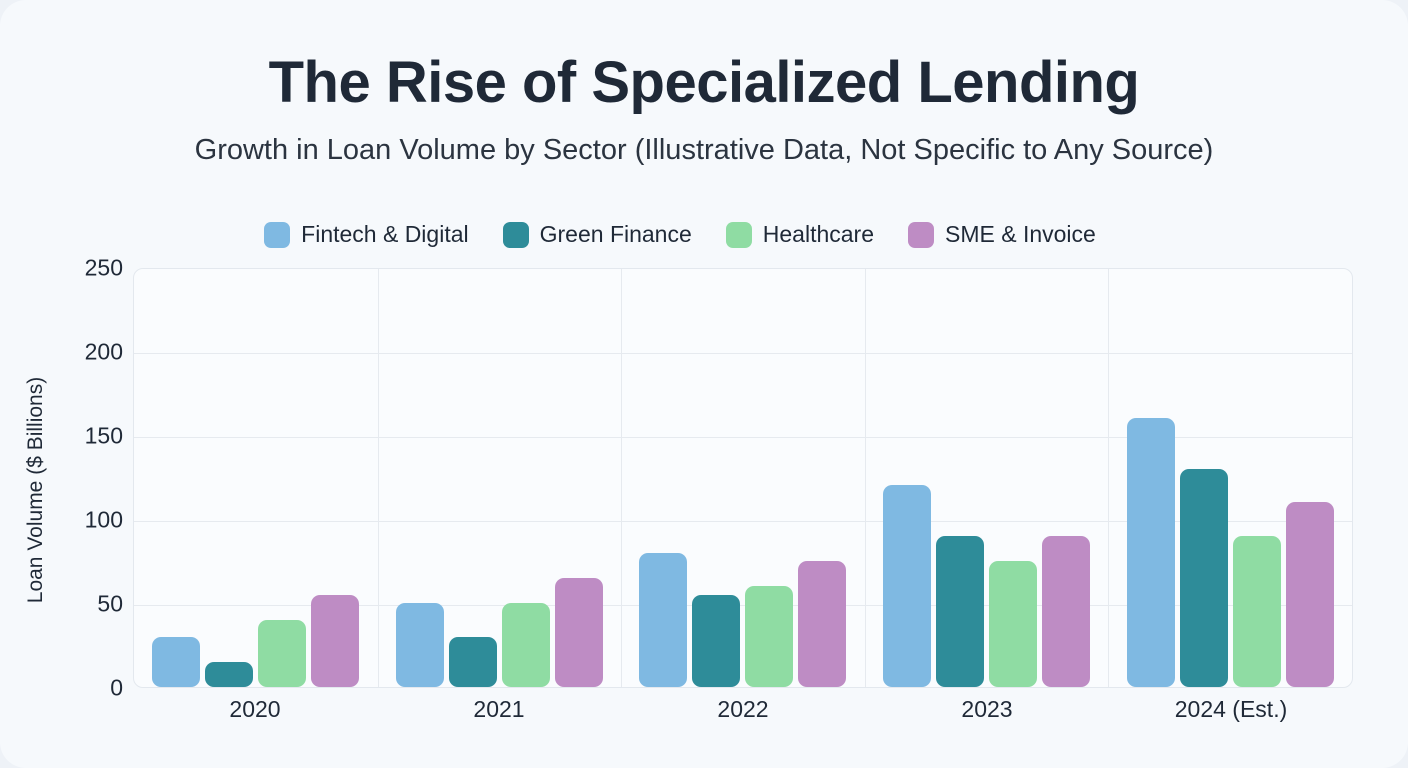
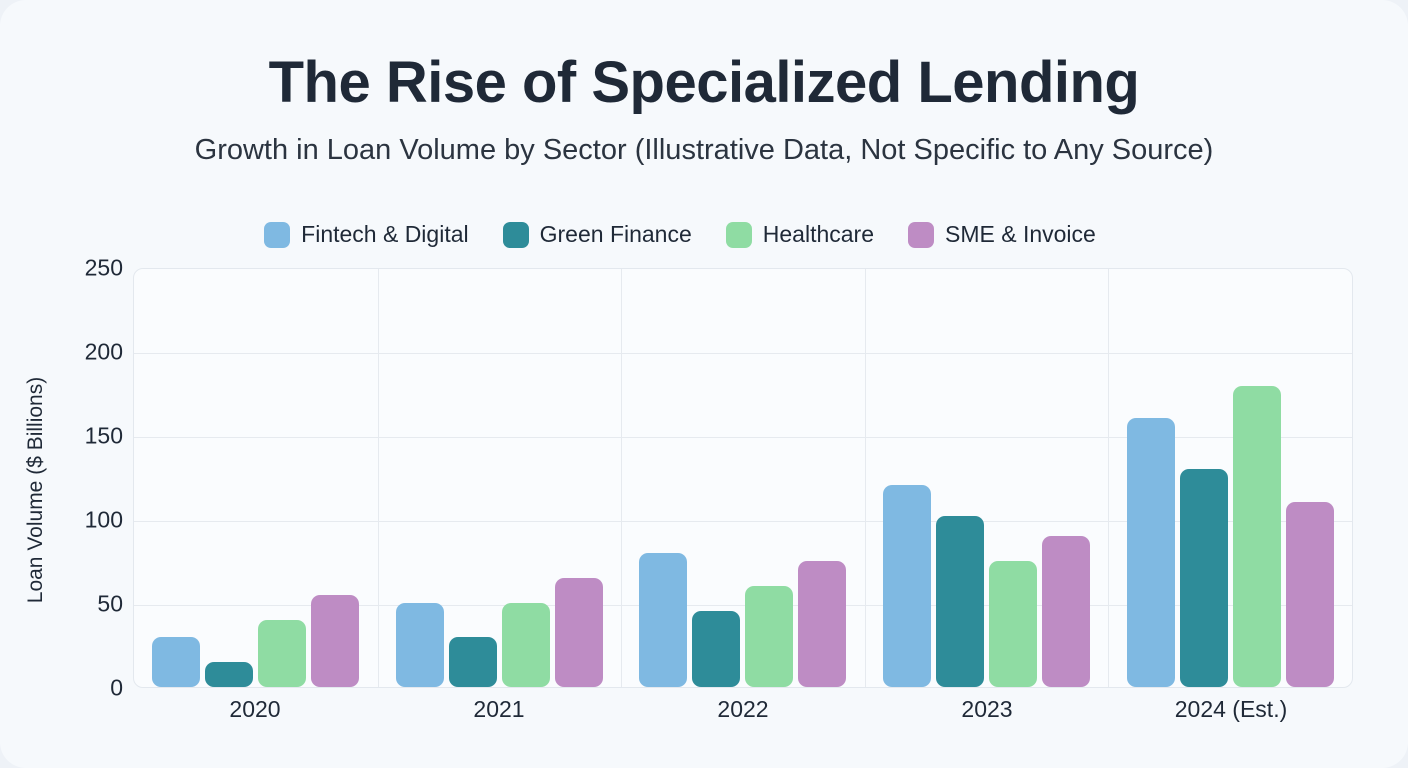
Green Finance/2022: 55 -> 45
Green Finance/2023: 90 -> 102
Healthcare/2024 (Est.): 90 -> 179
